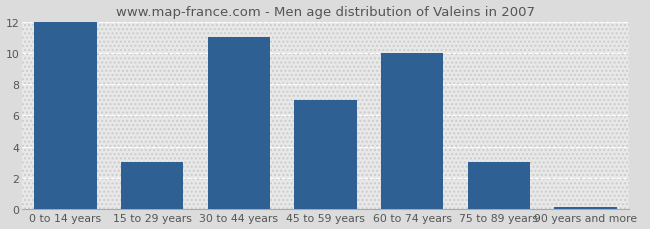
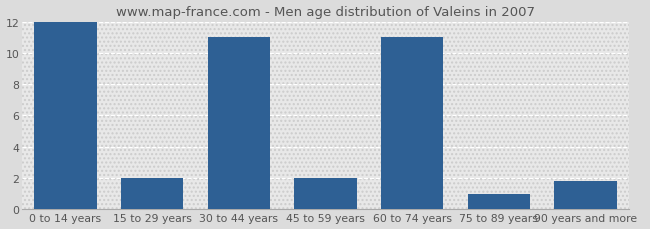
15 to 29 years: 3.0 -> 2.0
45 to 59 years: 7.0 -> 2.0
60 to 74 years: 10.0 -> 11.0
75 to 89 years: 3.0 -> 1.0
90 years and more: 0.1 -> 1.8
